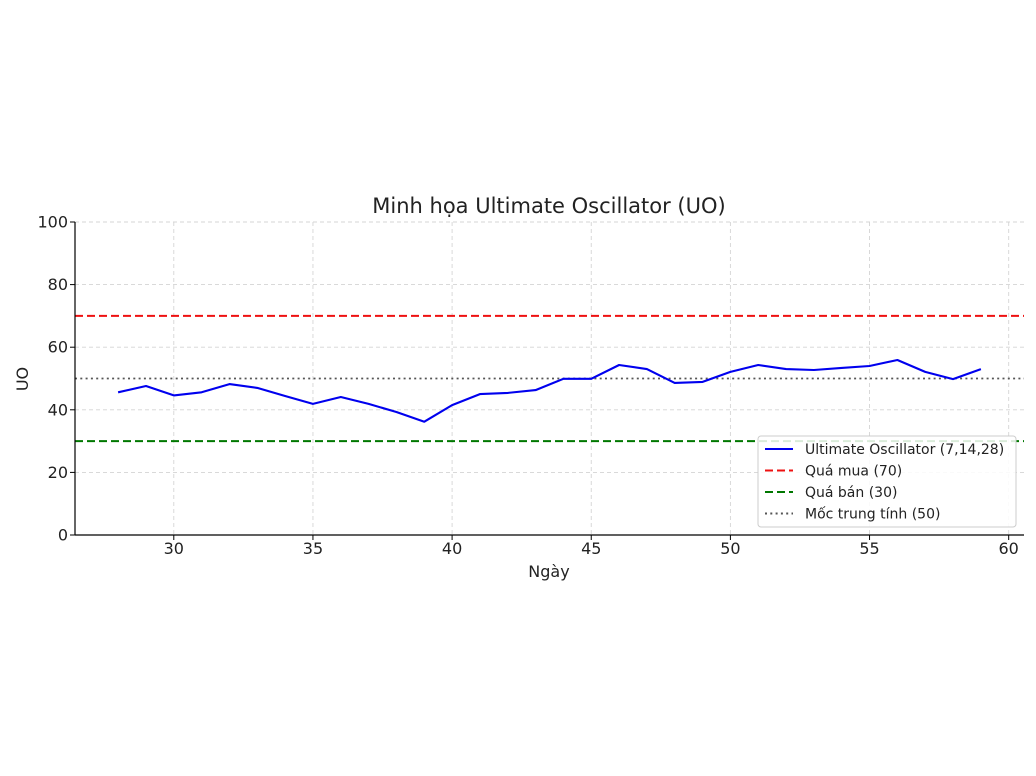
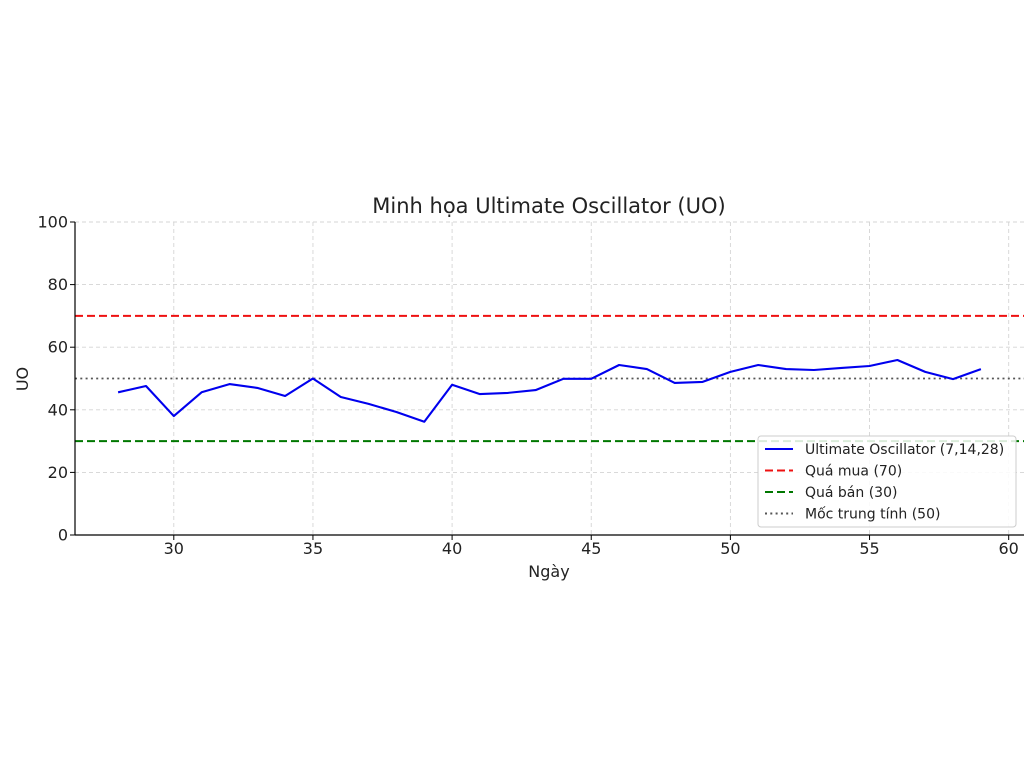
30: 45 -> 38
35: 42 -> 50
40: 42 -> 48
